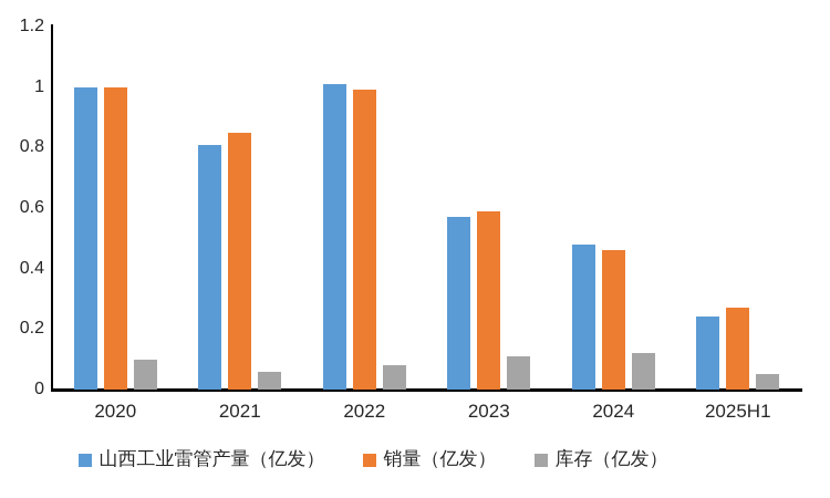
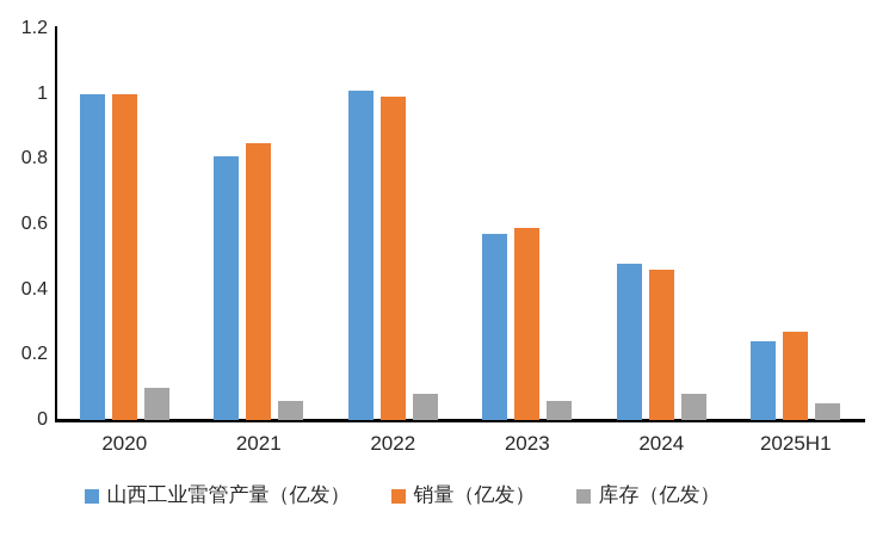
库存（亿发）/2023: 0.11 -> 0.06
库存（亿发）/2024: 0.12 -> 0.08
